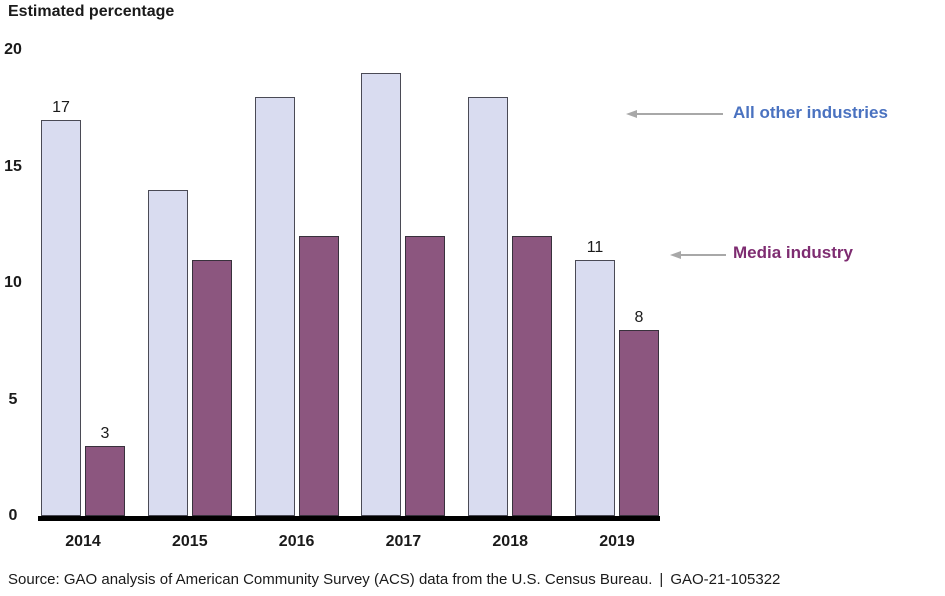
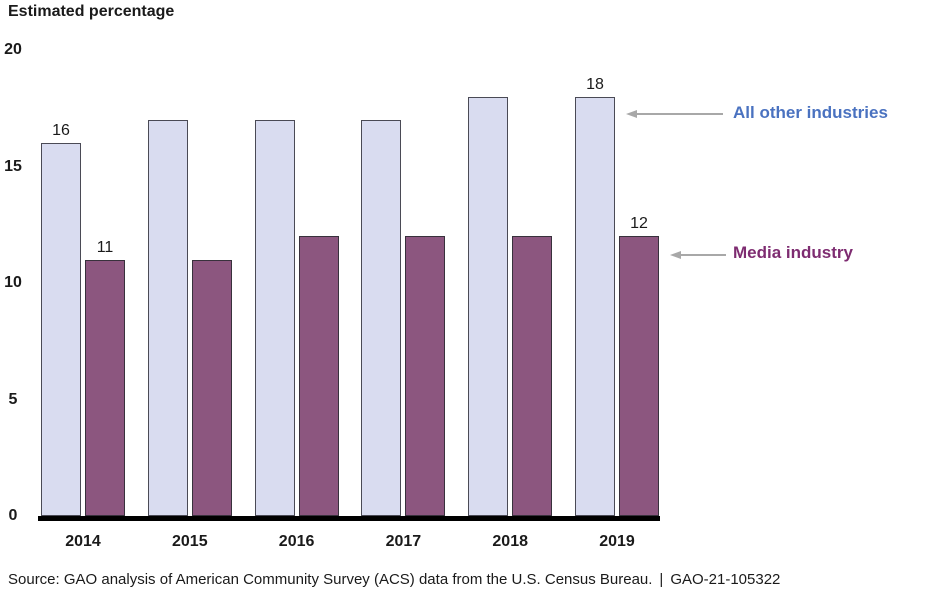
All other industries/2014: 17 -> 16
Media industry/2014: 3 -> 11
All other industries/2015: 14 -> 17
All other industries/2016: 18 -> 17
All other industries/2017: 19 -> 17
All other industries/2019: 11 -> 18
Media industry/2019: 8 -> 12
